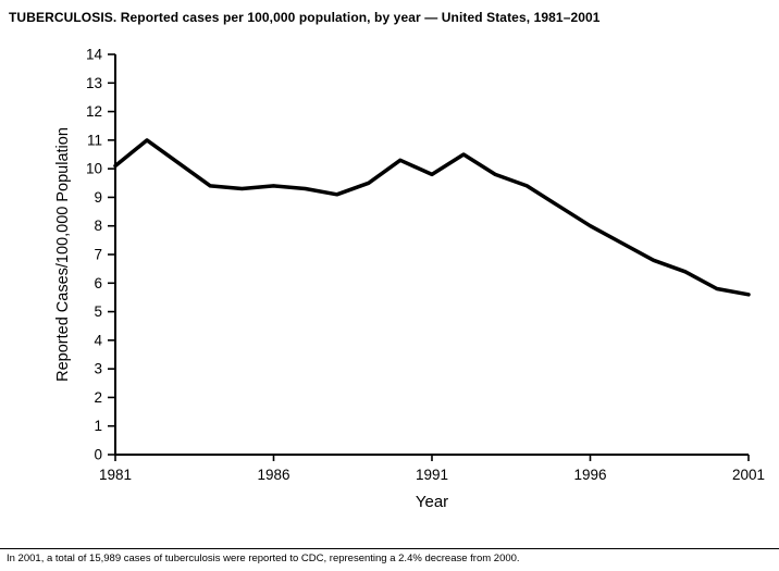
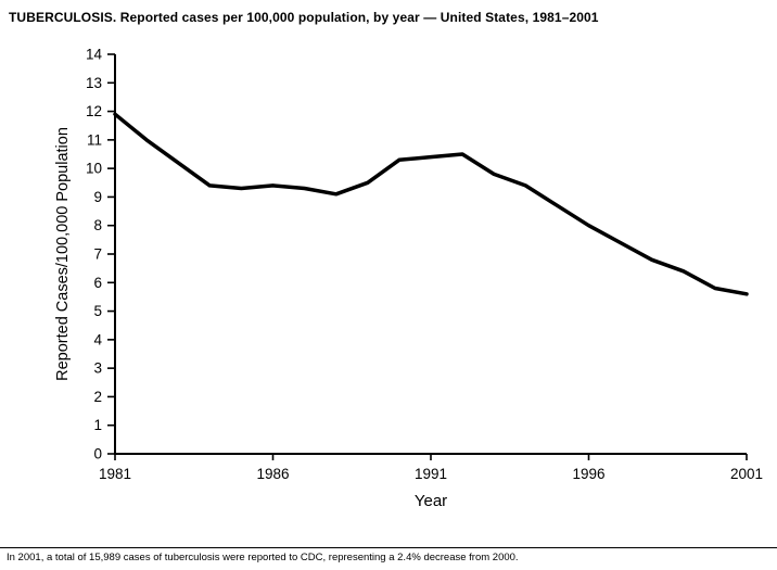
1981: 10.1 -> 11.9
1991: 9.8 -> 10.4
